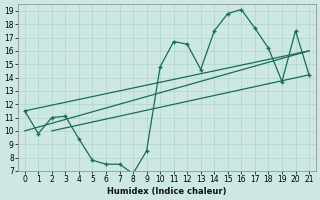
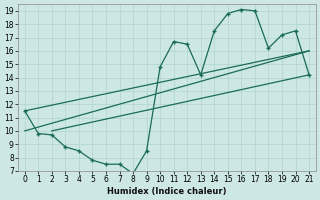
2: 11.0 -> 9.7
3: 11.1 -> 8.8
4: 9.4 -> 8.5
13: 14.6 -> 14.2
17: 17.7 -> 19.0
19: 13.7 -> 17.2
